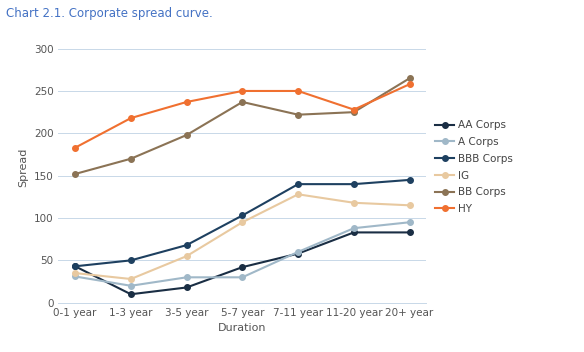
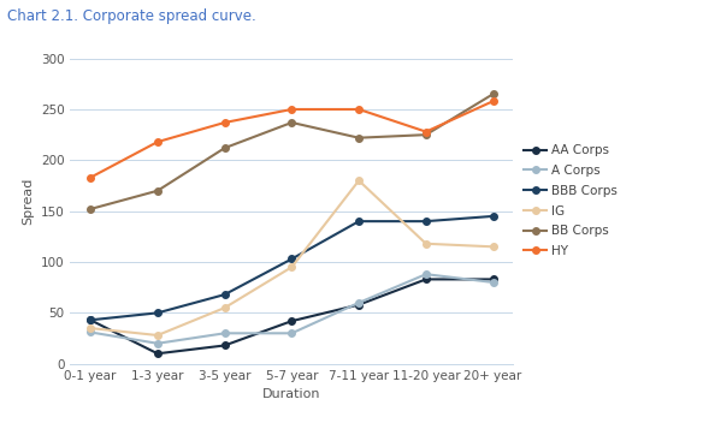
BB Corps/3-5 year: 198 -> 212
IG/7-11 year: 128 -> 180
A Corps/20+ year: 95 -> 80
